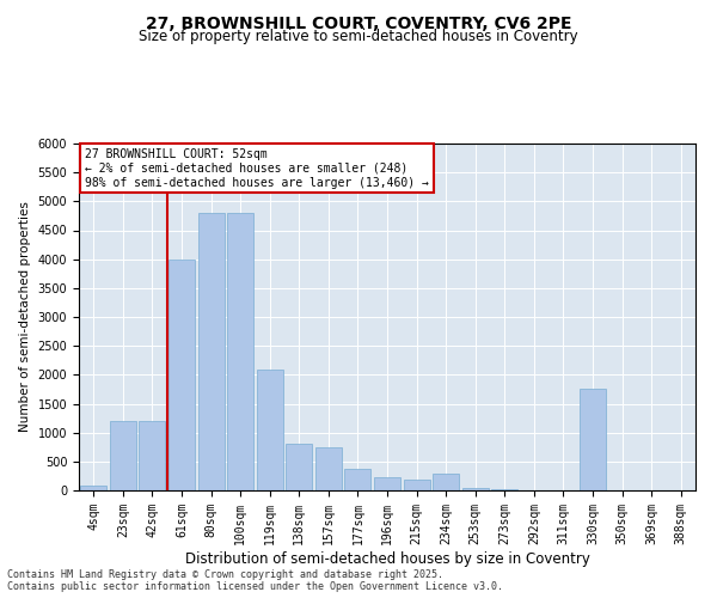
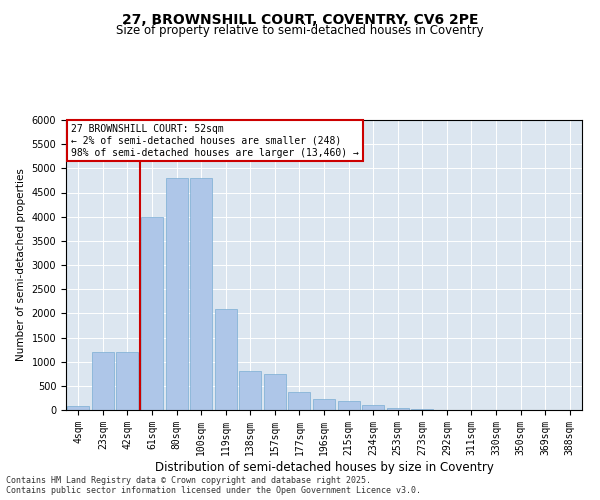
234sqm: 300 -> 100
330sqm: 1750 -> 0
